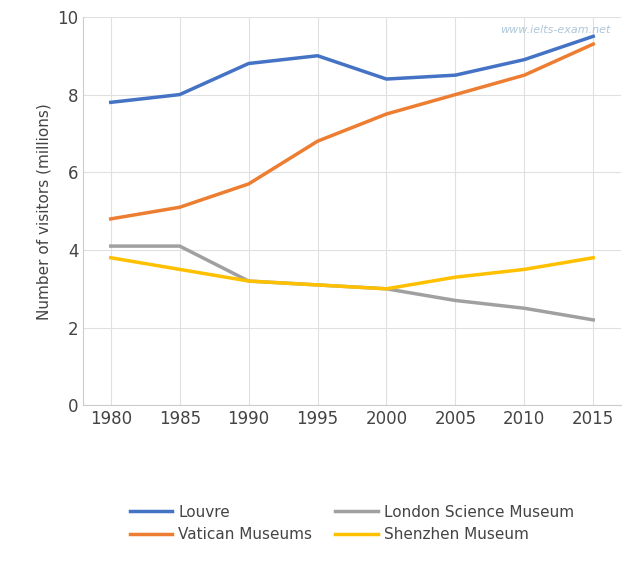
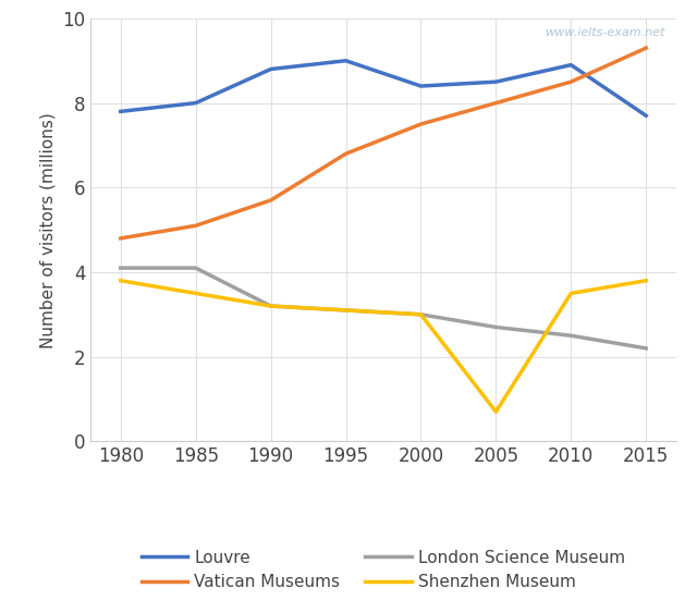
Shenzhen Museum/2005: 3.3 -> 0.7
Louvre/2015: 9.5 -> 7.7
